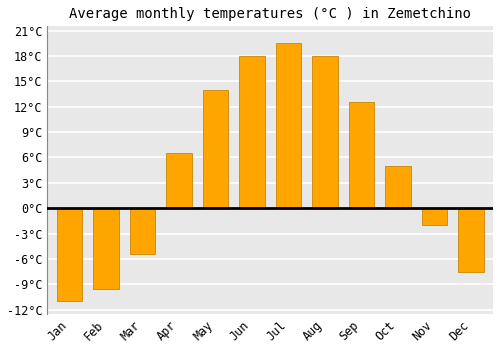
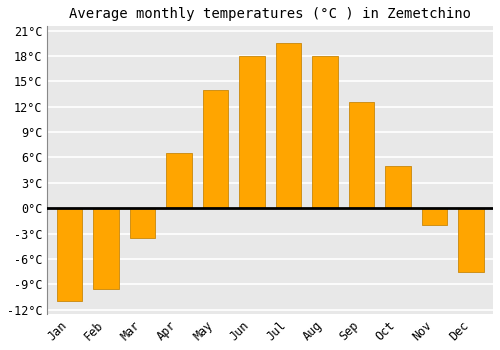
Mar: -5.4°C -> -3.5°C
